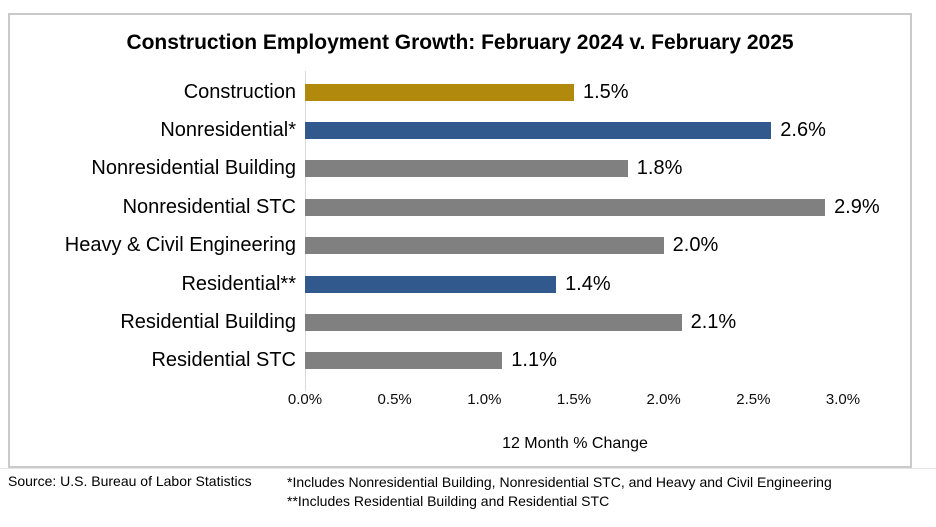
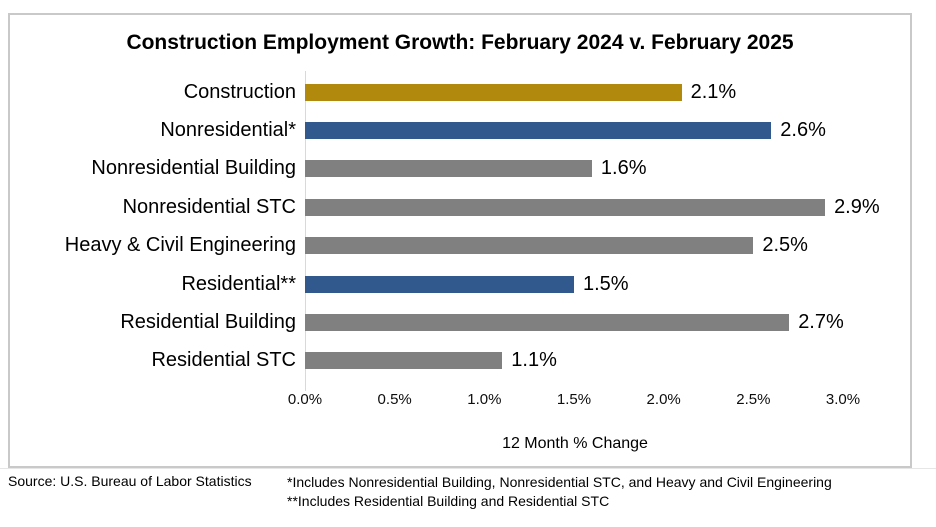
Construction: 1.5% -> 2.1%
Nonresidential Building: 1.8% -> 1.6%
Heavy & Civil Engineering: 2.0% -> 2.5%
Residential**: 1.4% -> 1.5%
Residential Building: 2.1% -> 2.7%
